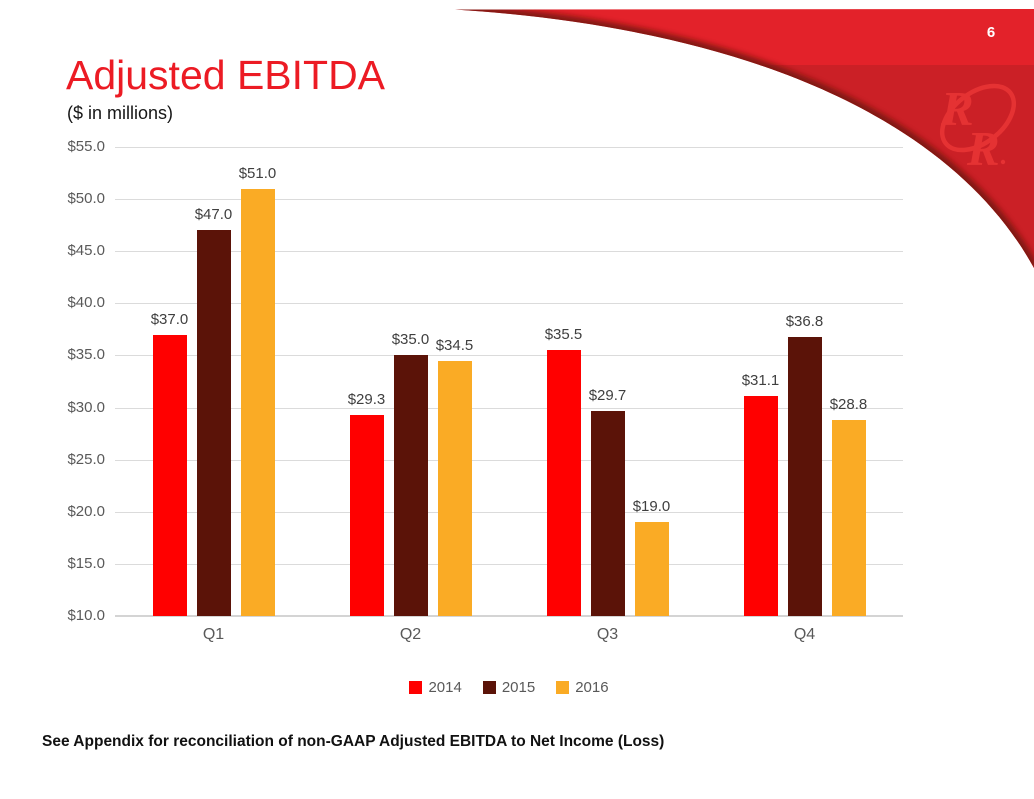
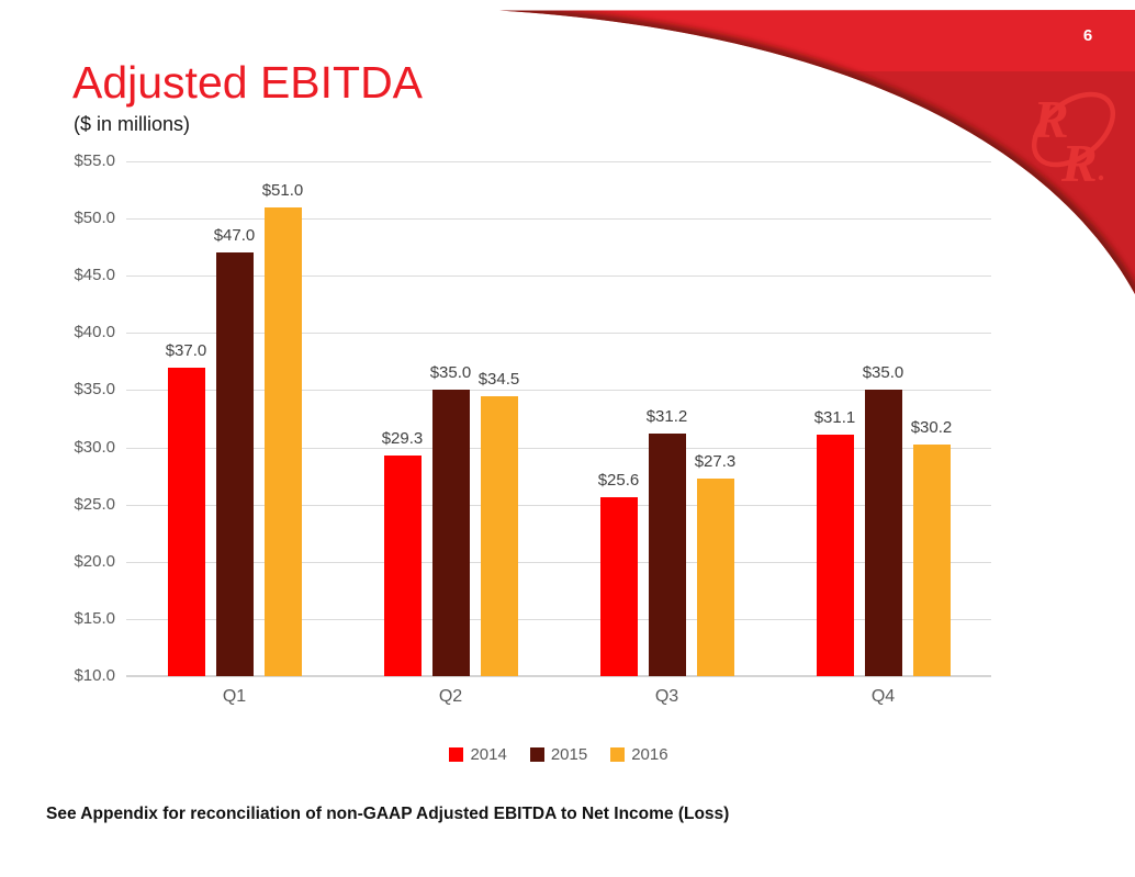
2014/Q3: $35.5 -> $25.6
2015/Q3: $29.7 -> $31.2
2016/Q3: $19.0 -> $27.3
2015/Q4: $36.8 -> $35.0
2016/Q4: $28.8 -> $30.2
